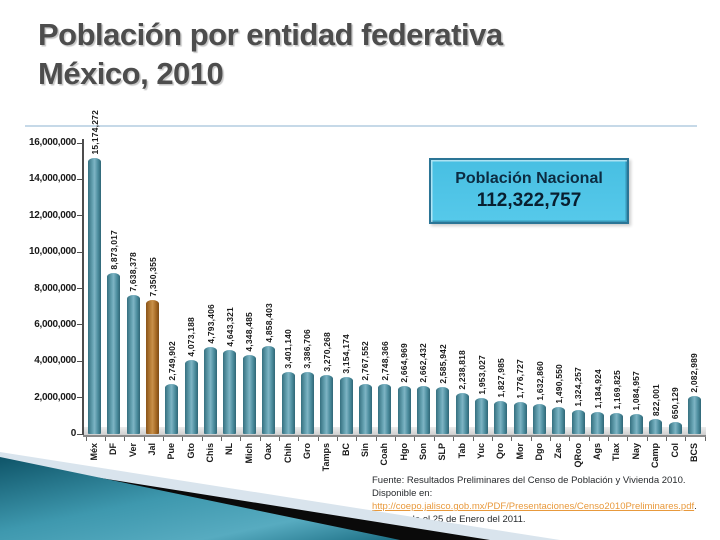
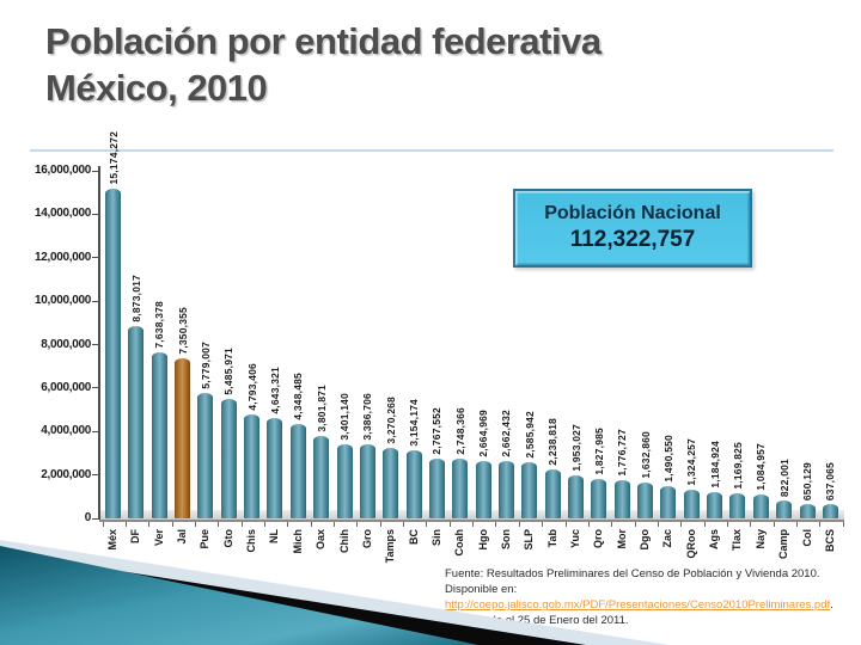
Pue: 2,749,902 -> 5,779,007
Gto: 4,073,188 -> 5,485,971
Oax: 4,858,403 -> 3,801,871
BCS: 2,082,989 -> 637,065
